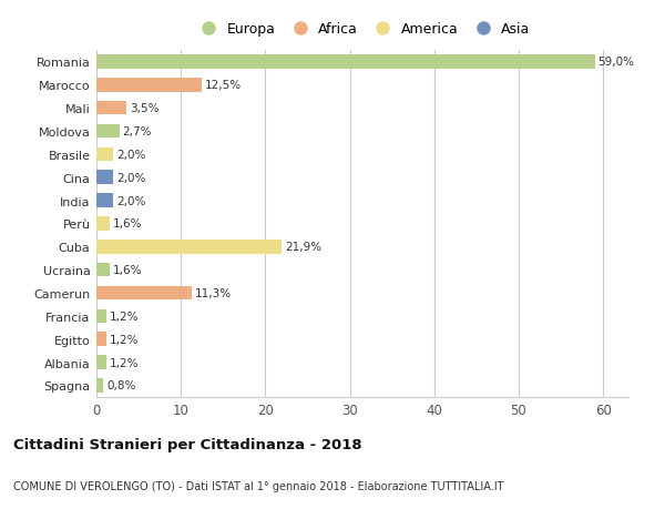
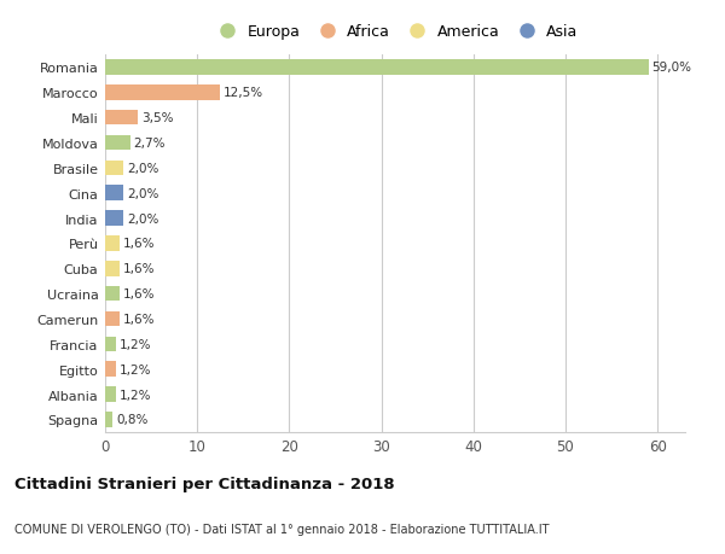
Cuba: 21,9% -> 1,6%
Camerun: 11,3% -> 1,6%
